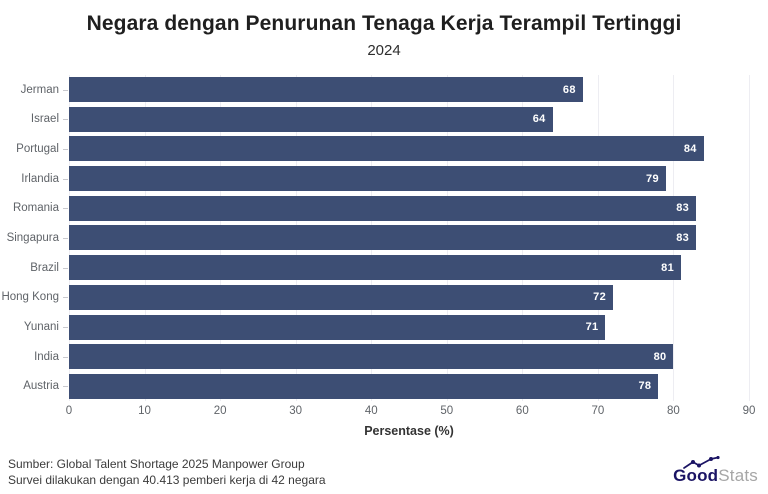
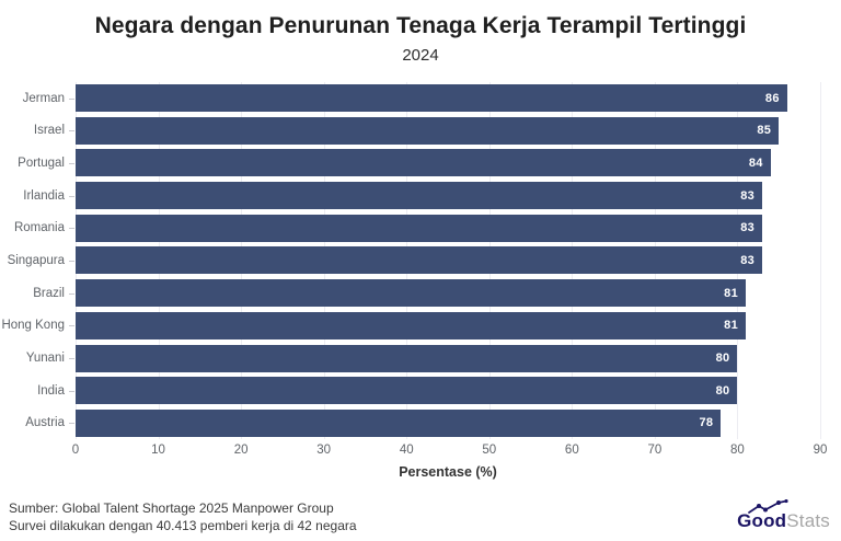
Jerman: 68 -> 86
Israel: 64 -> 85
Irlandia: 79 -> 83
Hong Kong: 72 -> 81
Yunani: 71 -> 80
